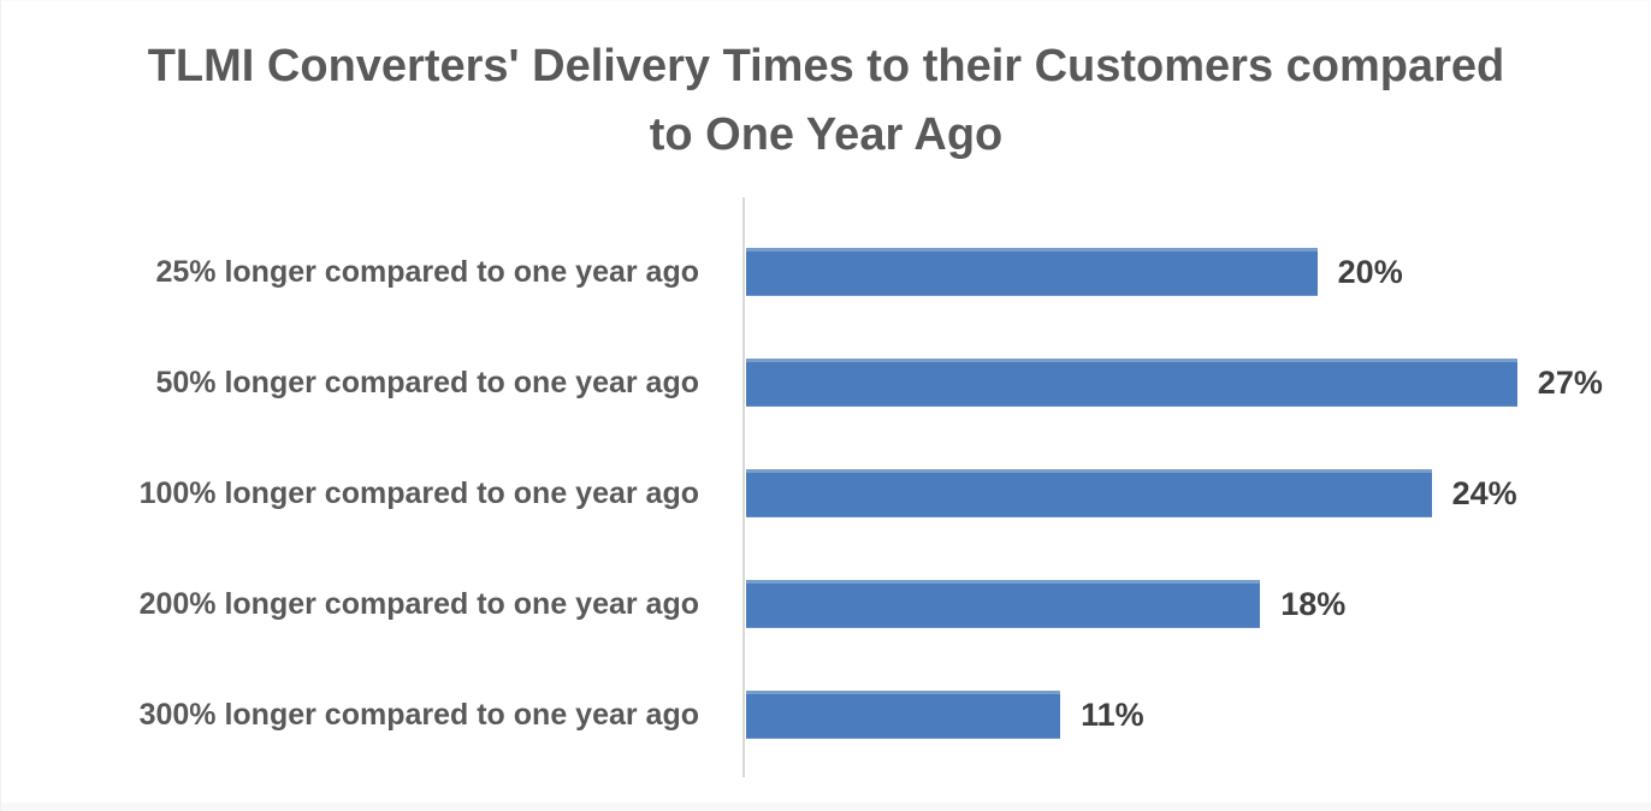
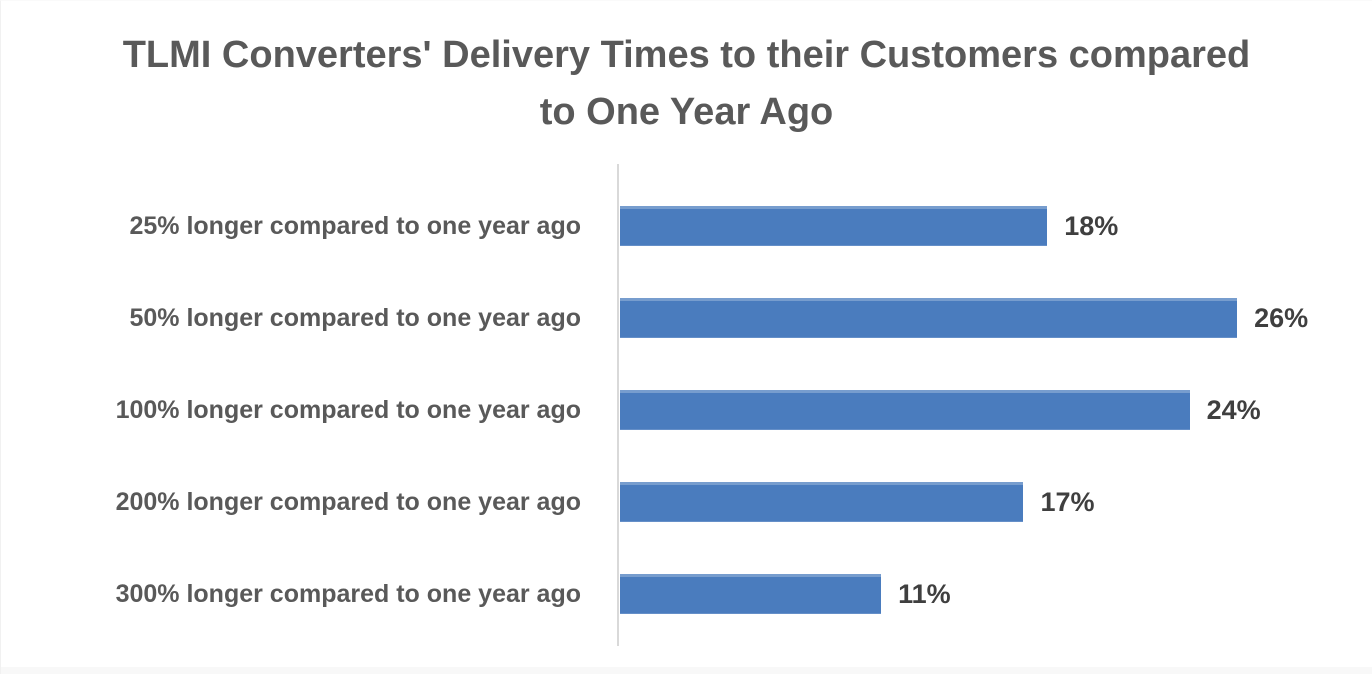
25% longer compared to one year ago: 20% -> 18%
50% longer compared to one year ago: 27% -> 26%
200% longer compared to one year ago: 18% -> 17%
